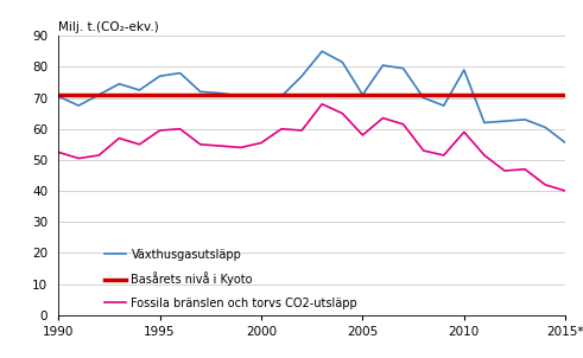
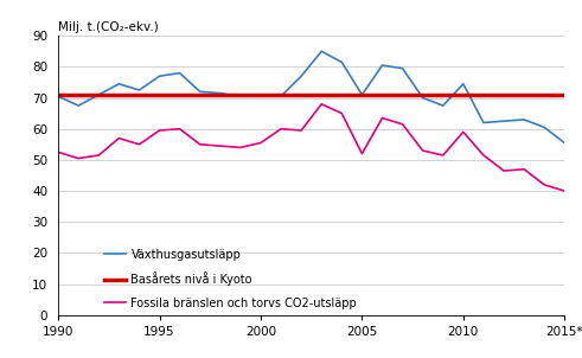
Fossila bränslen och torvs CO2-utsläpp/2005: 58.0 -> 52.0
Växthusgasutsläpp/2010: 79.0 -> 74.5
